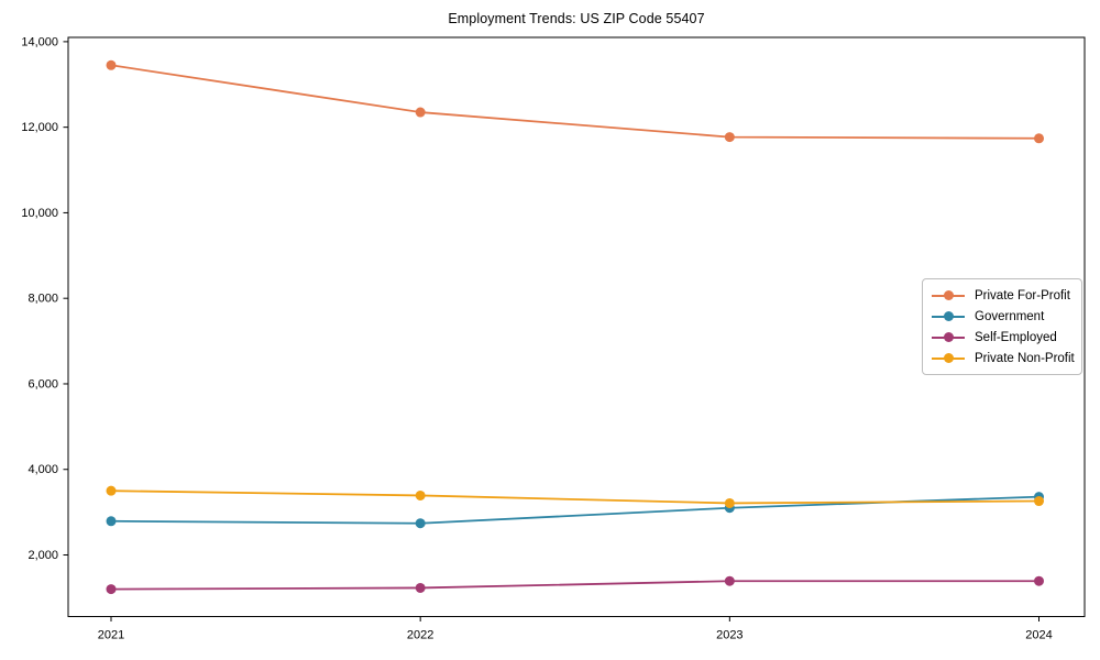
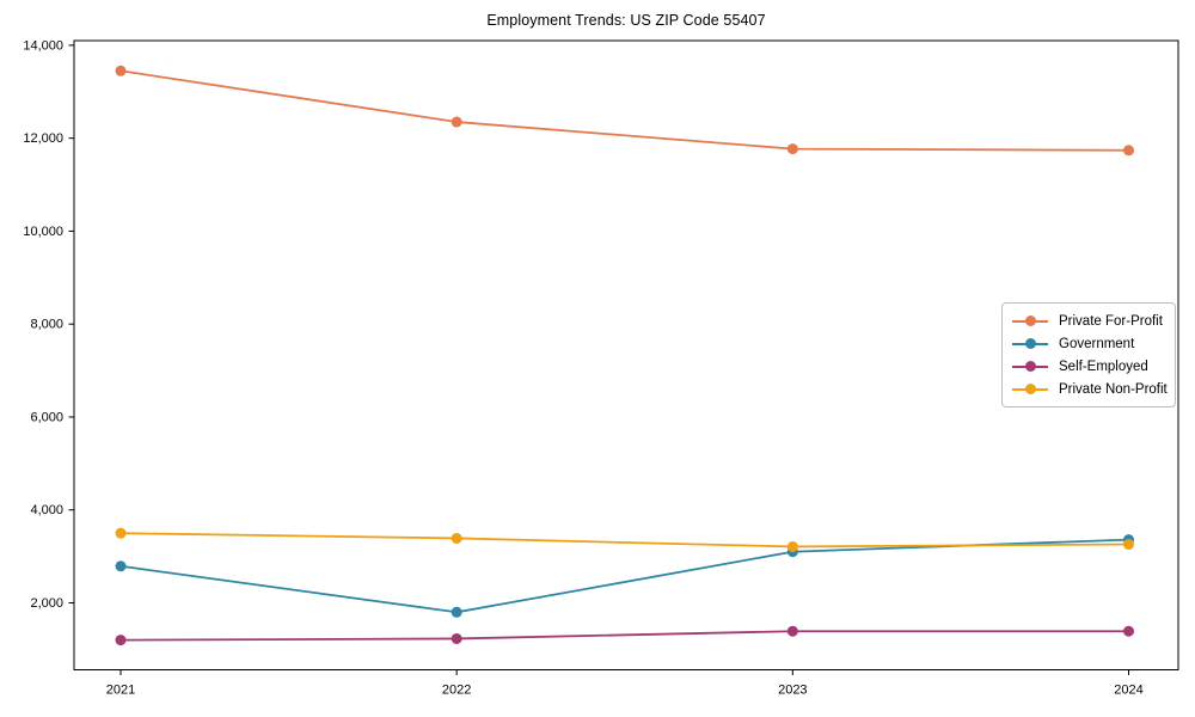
Government/2022: 2700 -> 1800
